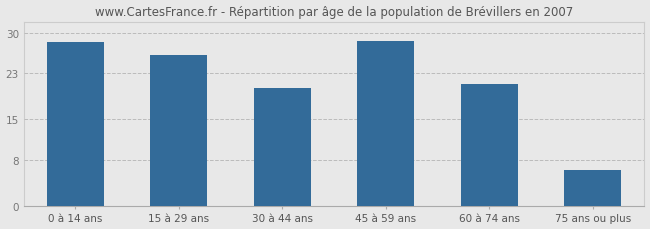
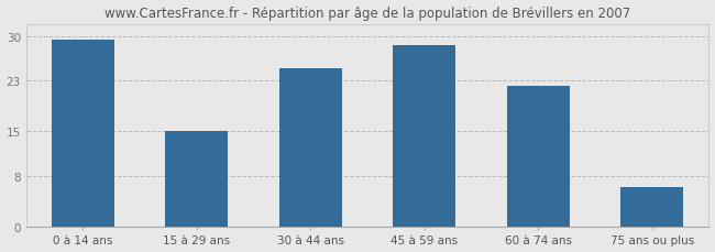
0 à 14 ans: 28.4 -> 29.5
15 à 29 ans: 26.2 -> 15.1
30 à 44 ans: 20.4 -> 25.0
60 à 74 ans: 21.2 -> 22.2
